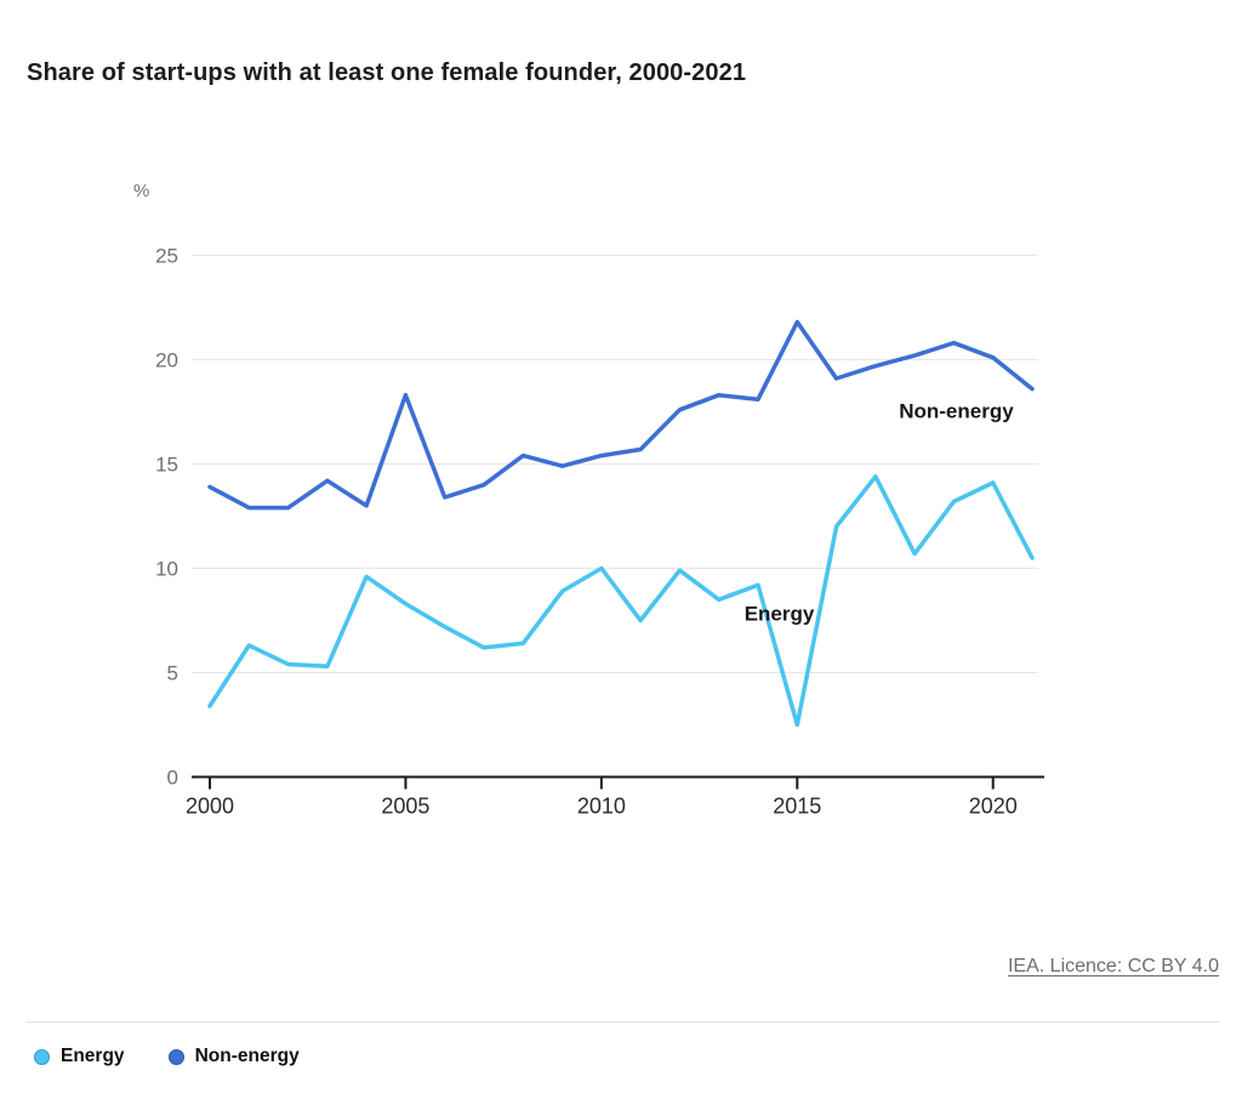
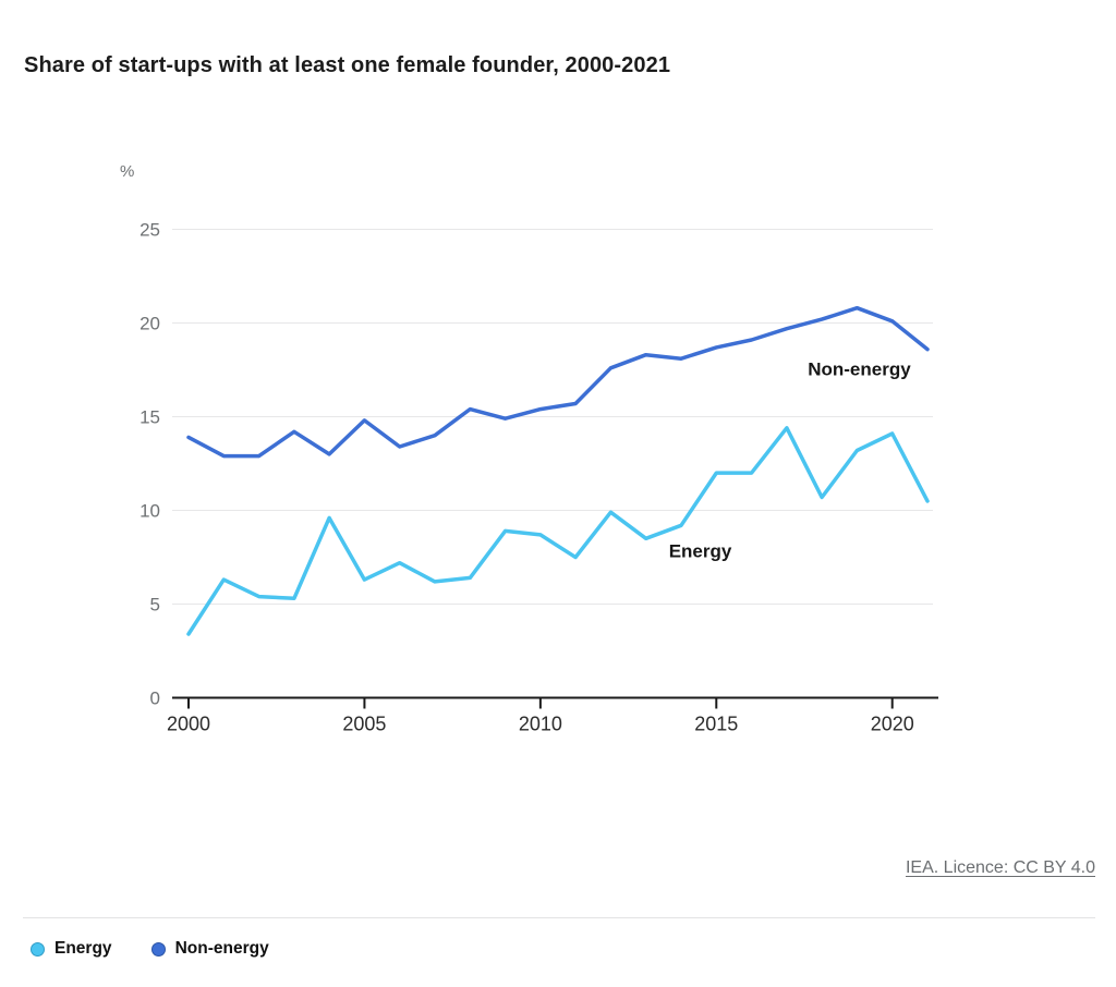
Energy/2005: 8.3 -> 6.3
Non-energy/2005: 18.3 -> 14.8
Energy/2010: 10.0 -> 8.7
Energy/2015: 2.5 -> 12.0
Non-energy/2015: 21.8 -> 18.7
